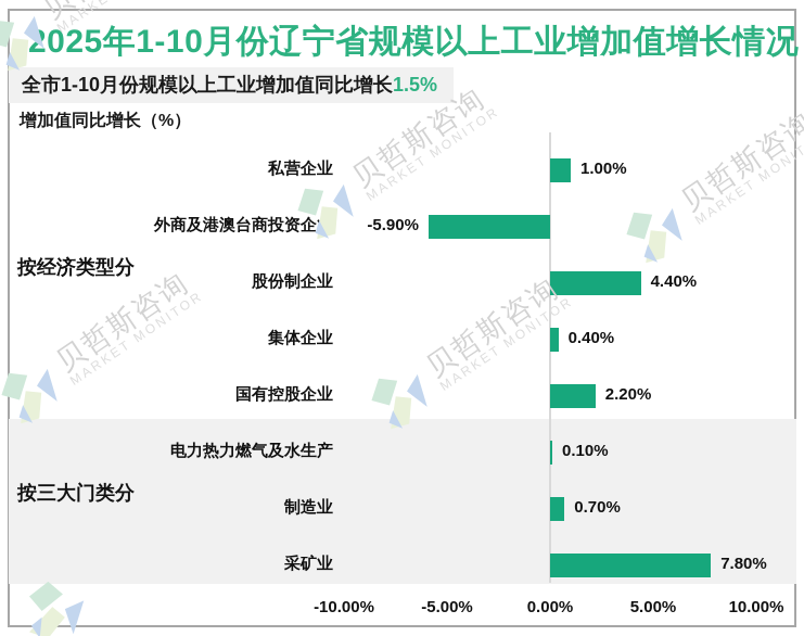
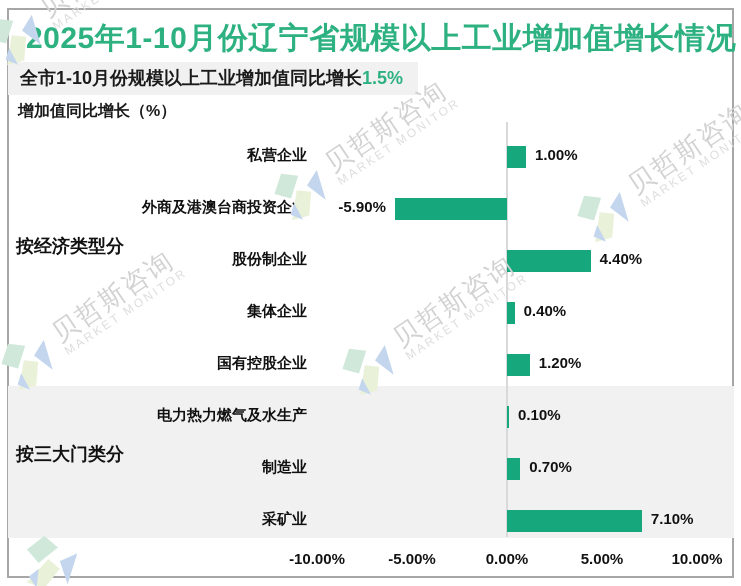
国有控股企业: 2.20% -> 1.20%
采矿业: 7.80% -> 7.10%
